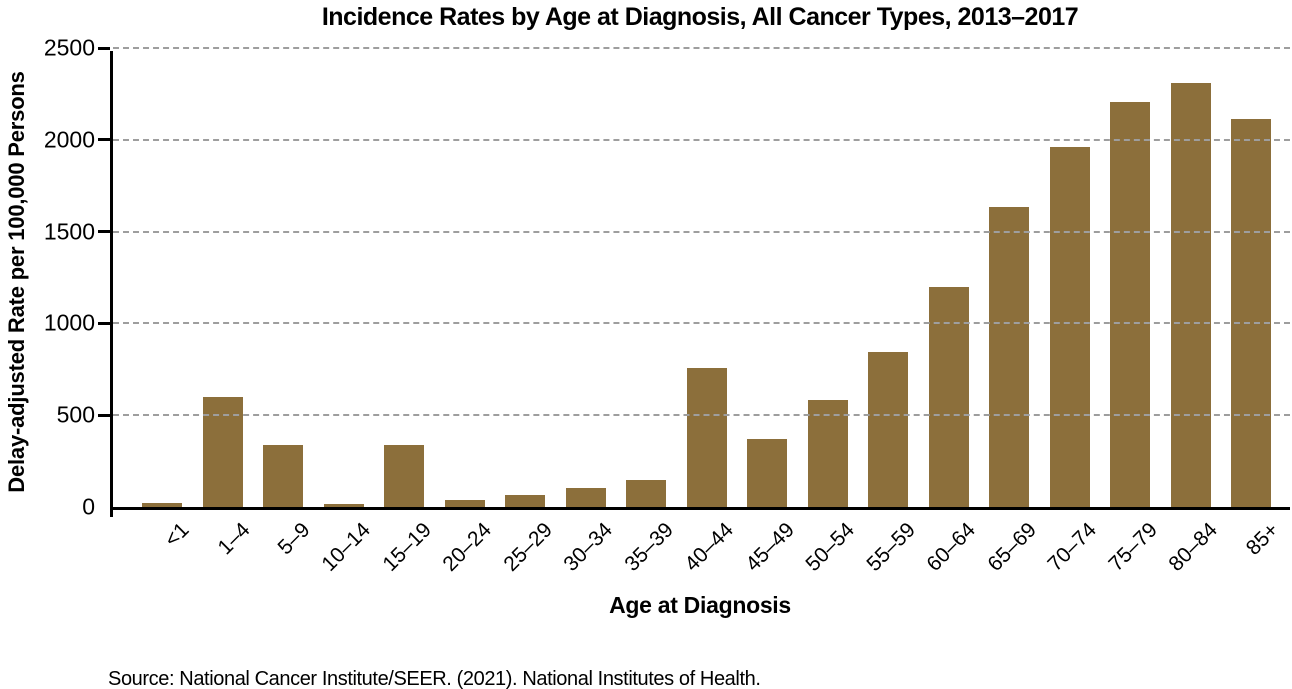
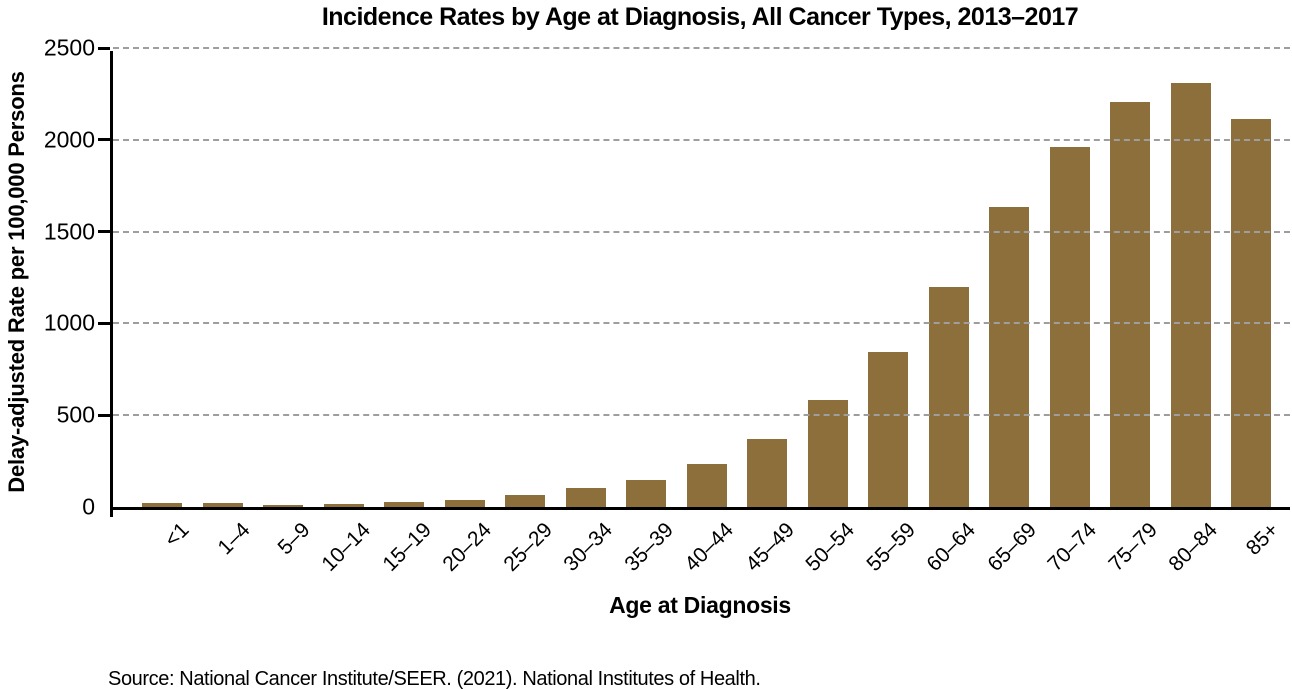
1–4: 600 -> 20
5–9: 340 -> 10
15–19: 340 -> 20
40–44: 760 -> 240
